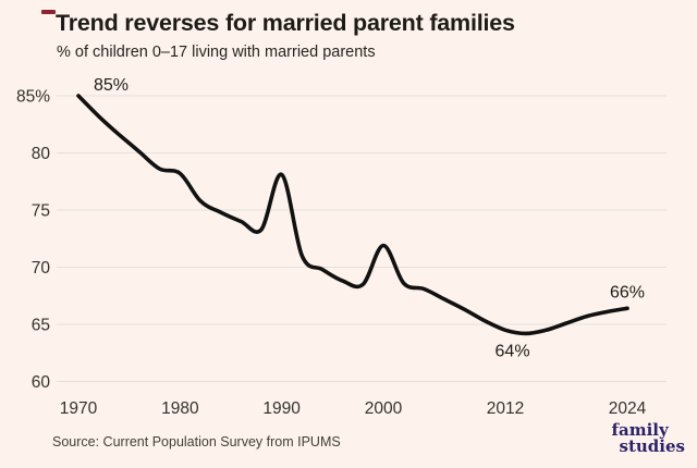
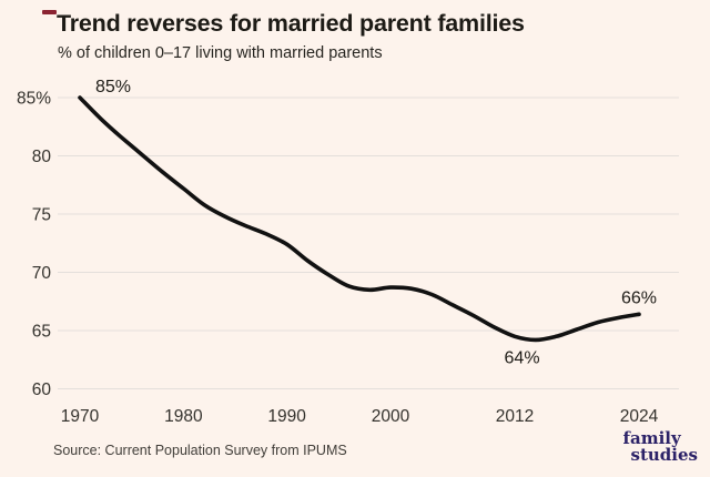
1980: 78.2% -> 77.2%
1990: 78.1% -> 72.4%
2000: 71.9% -> 68.7%
